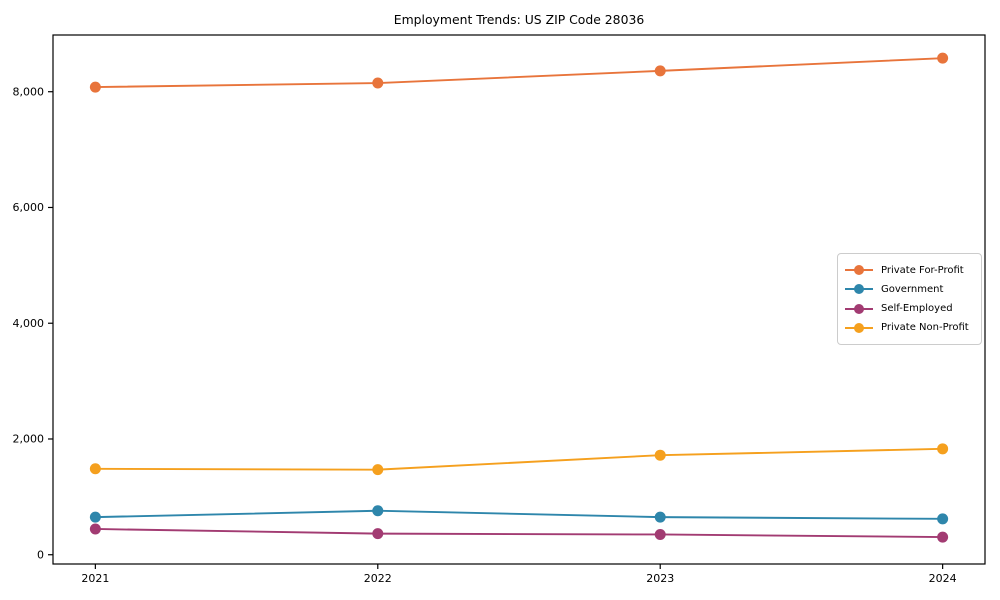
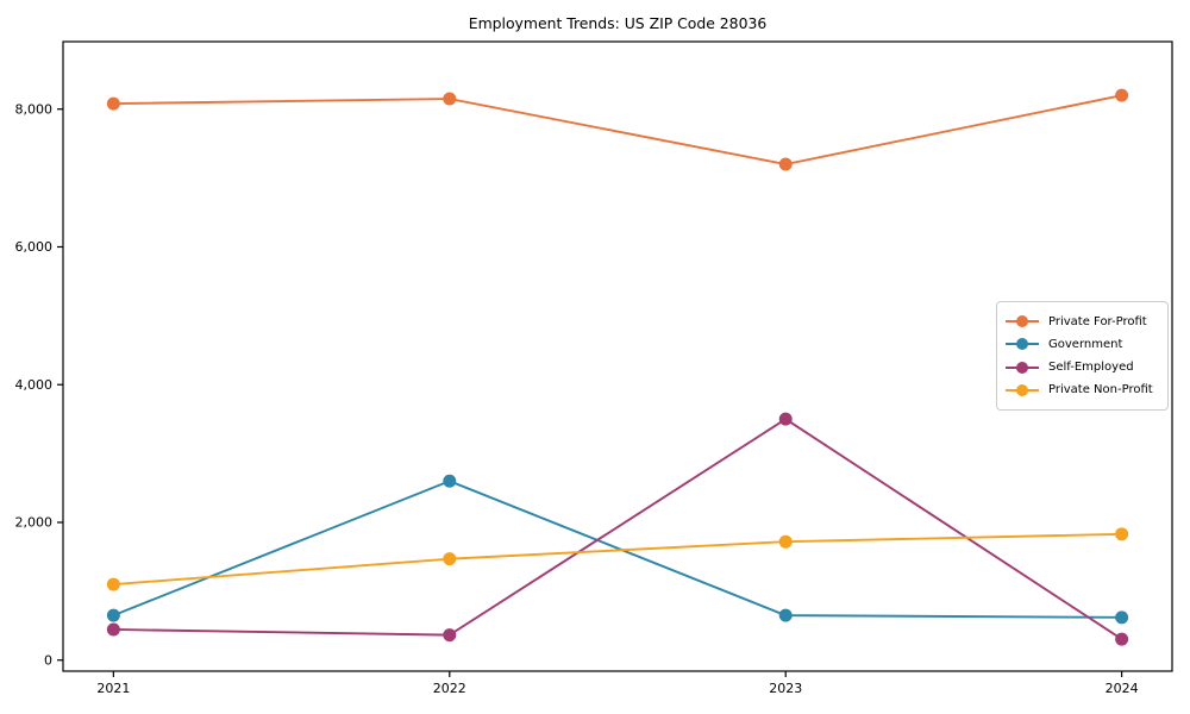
Private Non-Profit/2021: 1500 -> 1100
Government/2022: 800 -> 2600
Private For-Profit/2023: 8400 -> 7200
Self-Employed/2023: 400 -> 3500
Private For-Profit/2024: 8600 -> 8200
